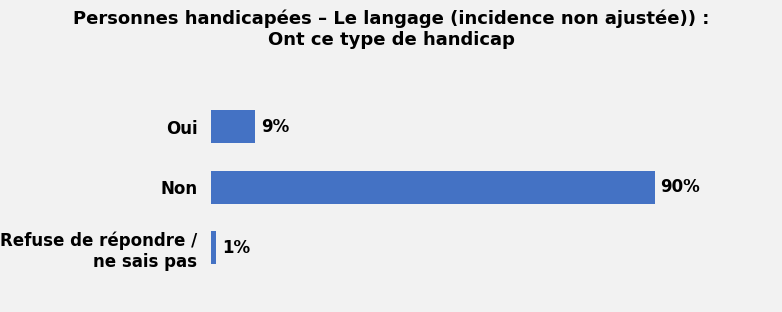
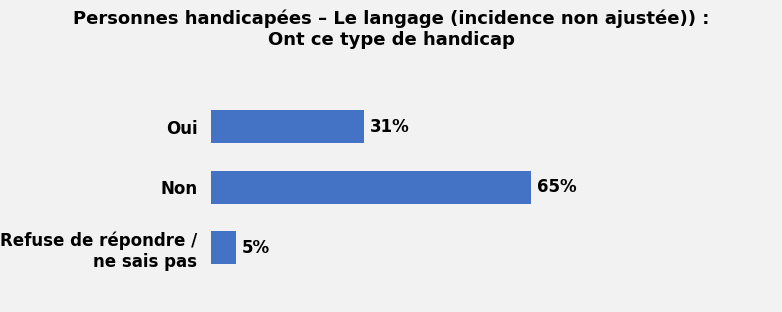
Oui: 9% -> 31%
Non: 90% -> 65%
Refuse de répondre / ne sais pas: 1% -> 5%
